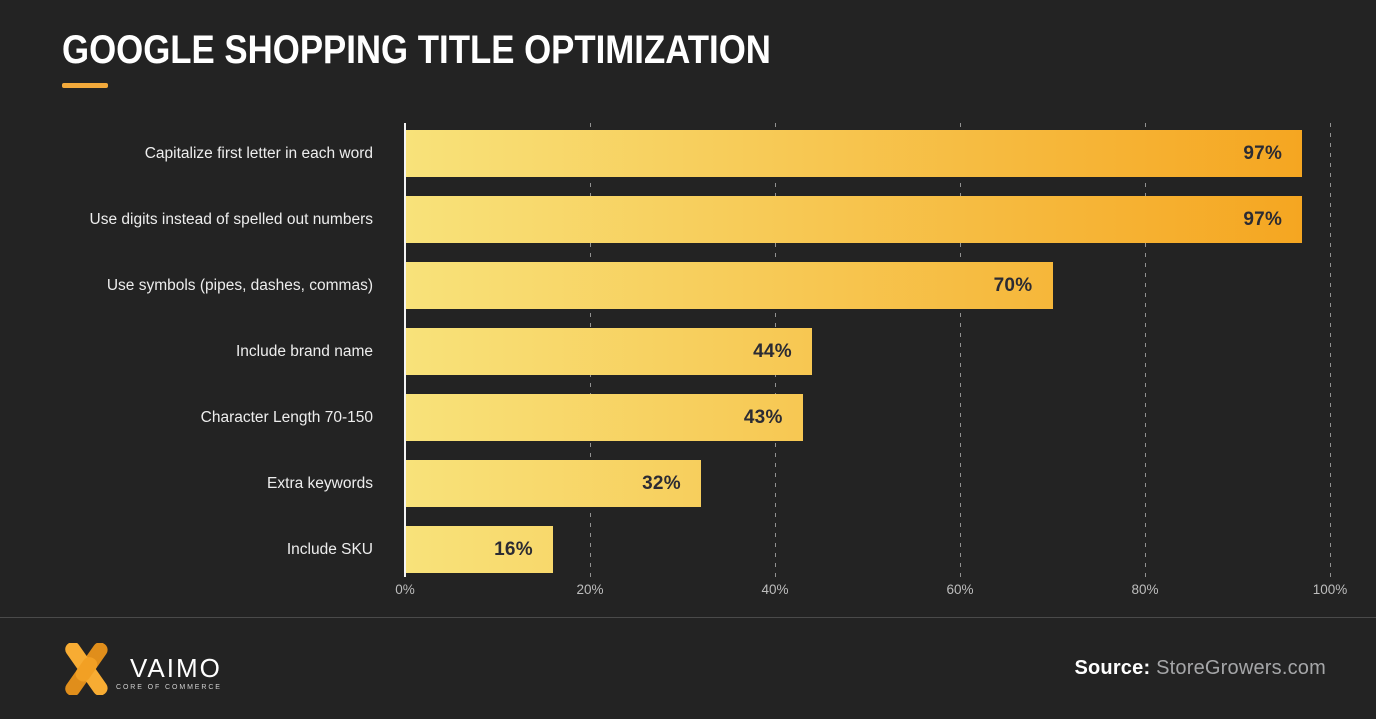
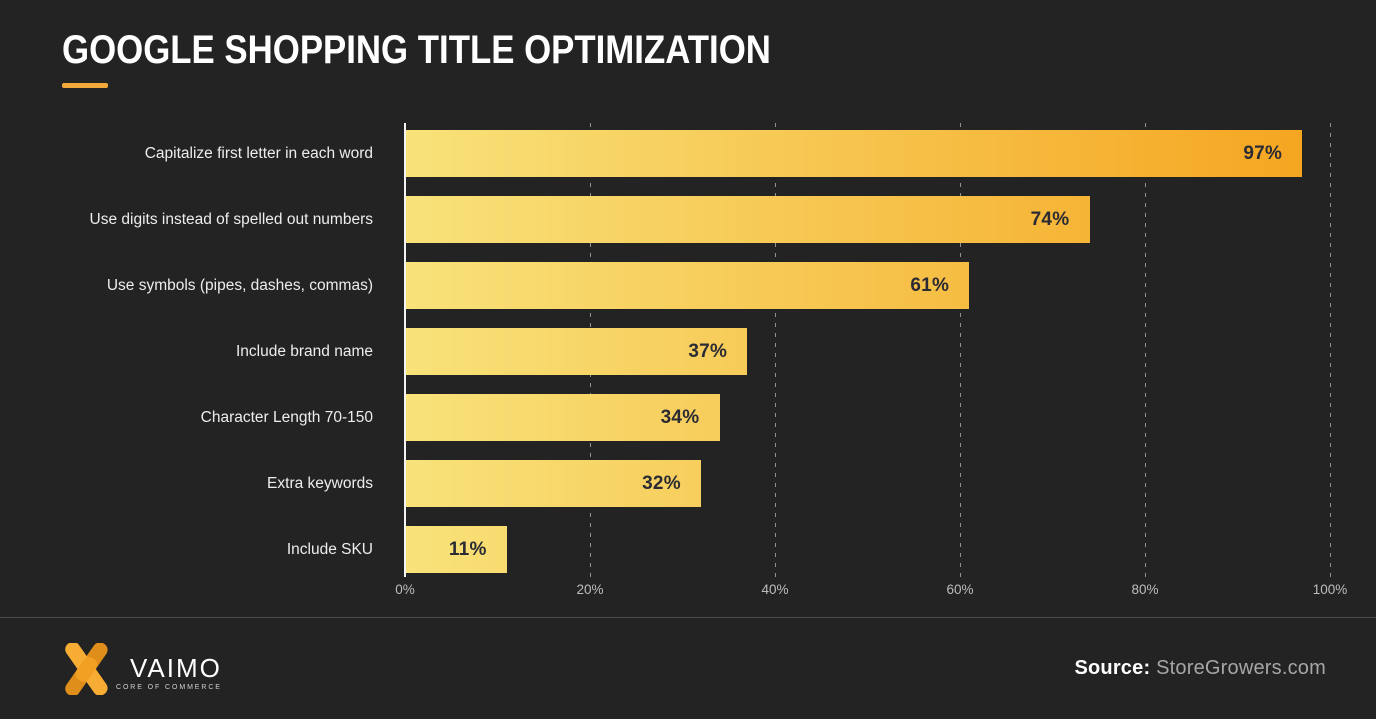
Use digits instead of spelled out numbers: 97% -> 74%
Use symbols (pipes, dashes, commas): 70% -> 61%
Include brand name: 44% -> 37%
Character Length 70-150: 43% -> 34%
Include SKU: 16% -> 11%
